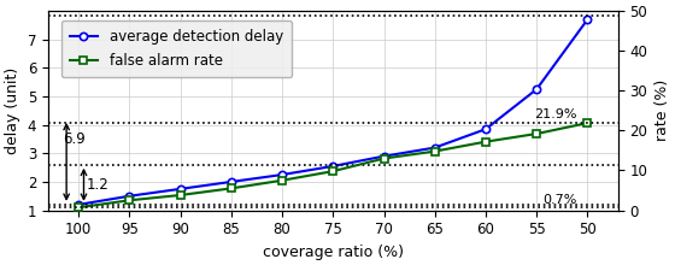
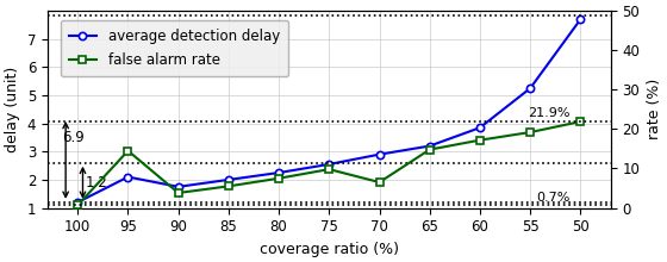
average detection delay/95: 1.50 -> 2.10
false alarm rate/95: 2.5 -> 14.5
false alarm rate/70: 13.0 -> 6.5
